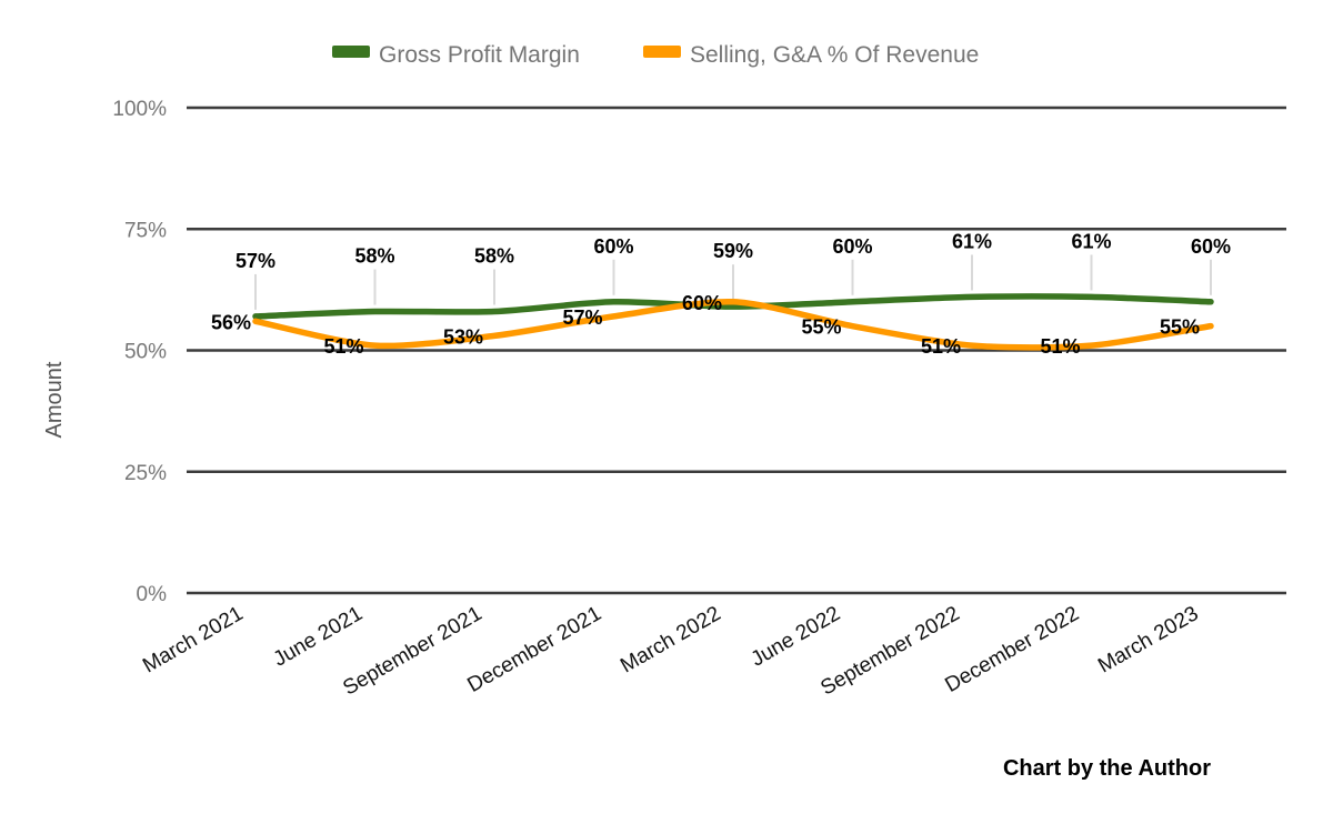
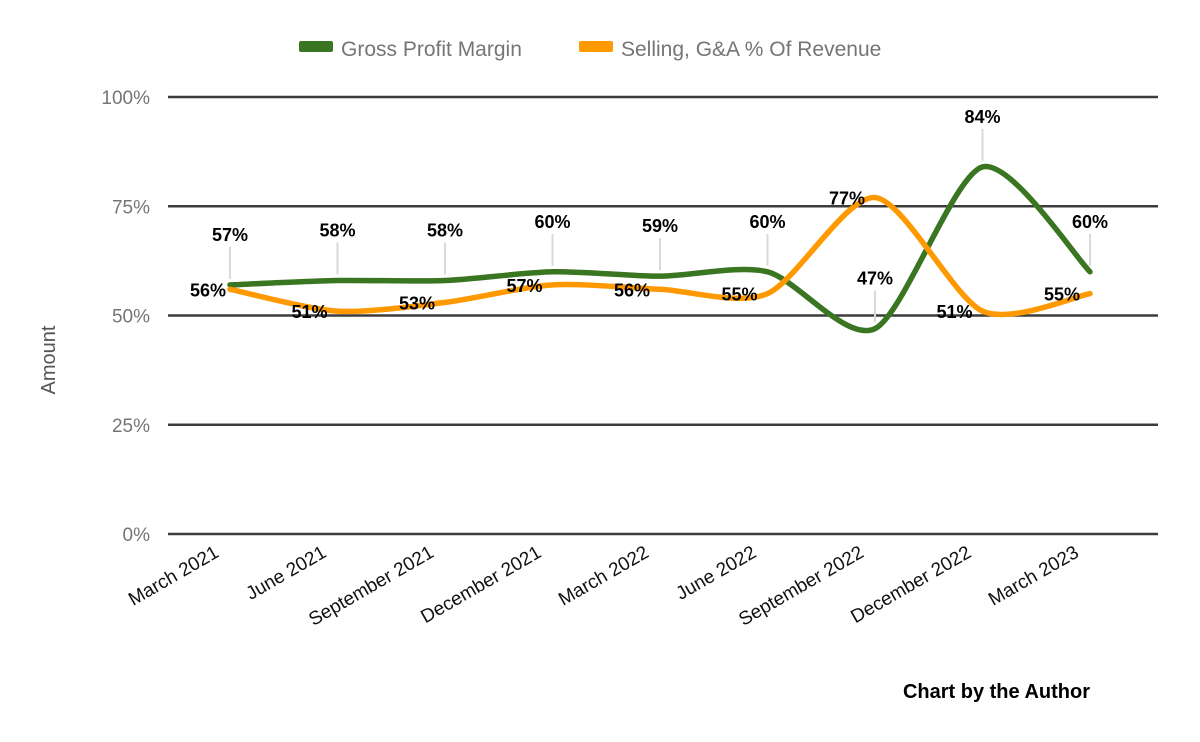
Selling, G&A % Of Revenue/March 2022: 60% -> 56%
Gross Profit Margin/September 2022: 61% -> 47%
Selling, G&A % Of Revenue/September 2022: 51% -> 77%
Gross Profit Margin/December 2022: 61% -> 84%
